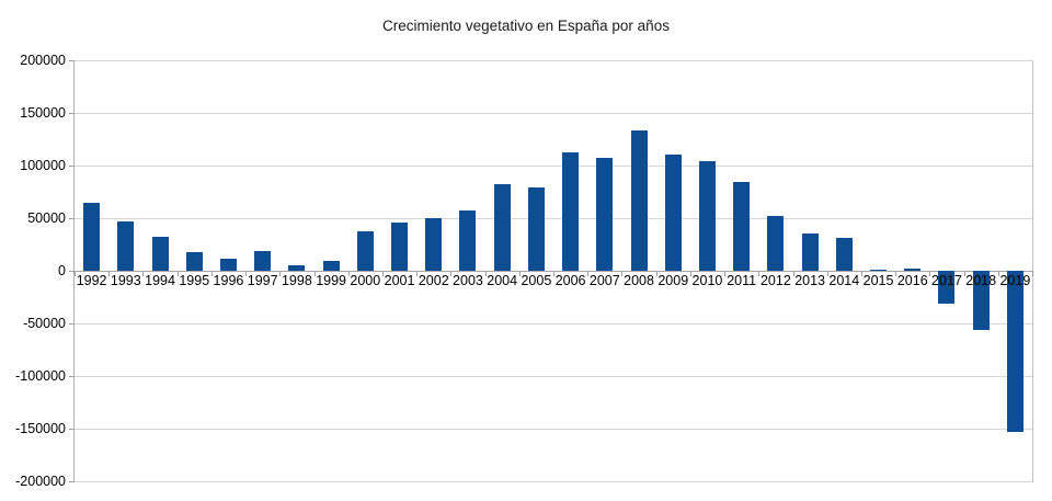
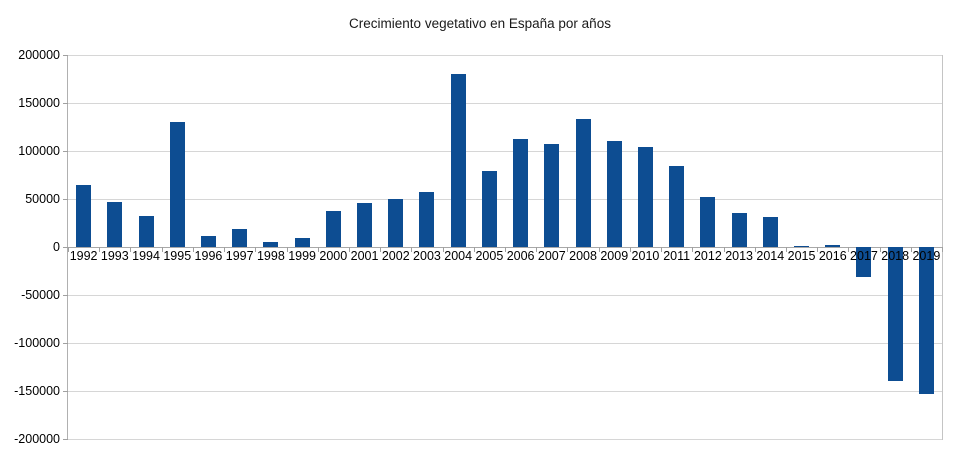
1995: 20000 -> 130000
2004: 80000 -> 180000
2018: -60000 -> -140000
